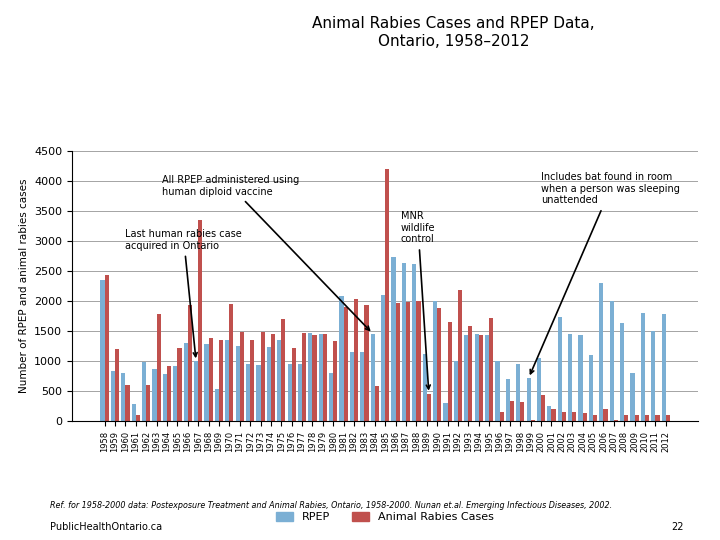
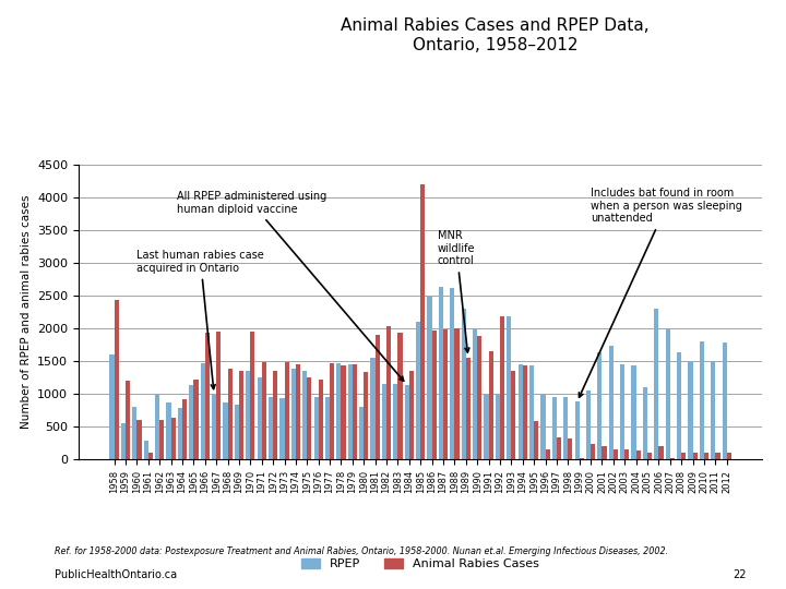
RPEP/1958: 2360 -> 1600
RPEP/1959: 840 -> 560
Animal Rabies Cases/1963: 1780 -> 630
RPEP/1965: 920 -> 1140
RPEP/1966: 1300 -> 1470
Animal Rabies Cases/1967: 3360 -> 1950
RPEP/1968: 1280 -> 870
RPEP/1969: 540 -> 830
RPEP/1974: 1240 -> 1380
Animal Rabies Cases/1975: 1700 -> 1250
RPEP/1981: 2080 -> 1560
RPEP/1984: 1460 -> 1140
Animal Rabies Cases/1984: 580 -> 1350
RPEP/1986: 2740 -> 2500
RPEP/1989: 1120 -> 2310
Animal Rabies Cases/1989: 460 -> 1560
RPEP/1991: 300 -> 980
RPEP/1993: 1440 -> 2180
Animal Rabies Cases/1993: 1580 -> 1350
Animal Rabies Cases/1995: 1720 -> 590
RPEP/1997: 700 -> 950
RPEP/1999: 720 -> 880
Animal Rabies Cases/2000: 440 -> 240
RPEP/2001: 260 -> 1640
RPEP/2009: 800 -> 1500
